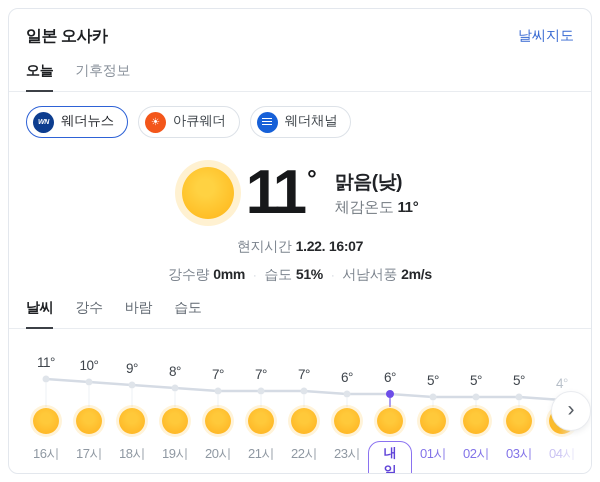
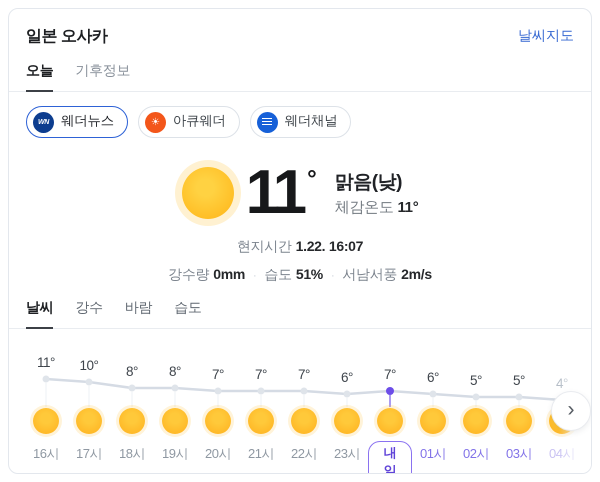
18시: 9° -> 8°
내일: 6° -> 7°
01시: 5° -> 6°
